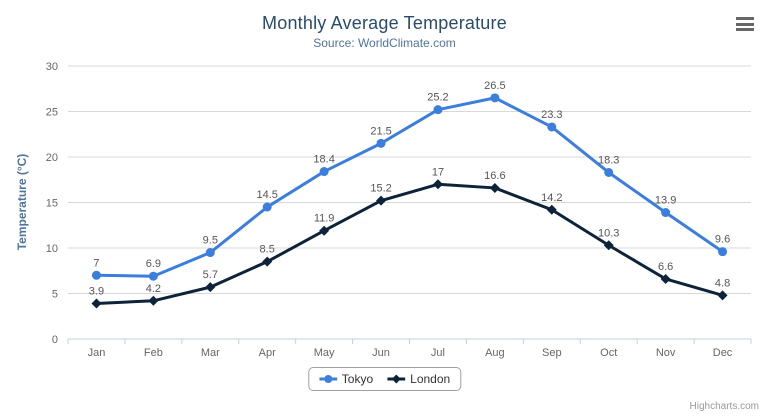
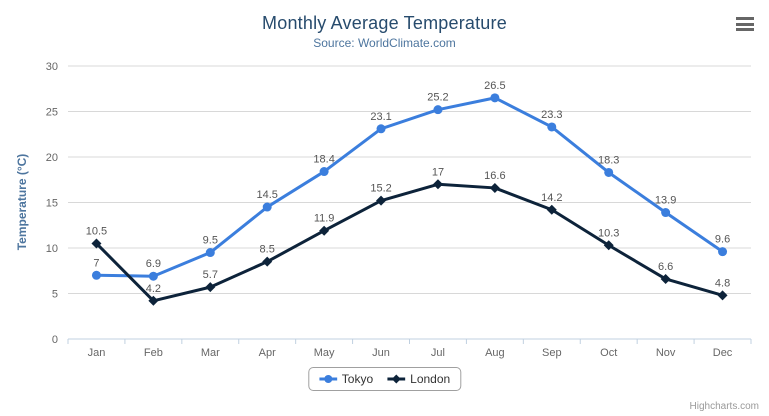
London/Jan: 3.9 -> 10.5
Tokyo/Jun: 21.5 -> 23.1
